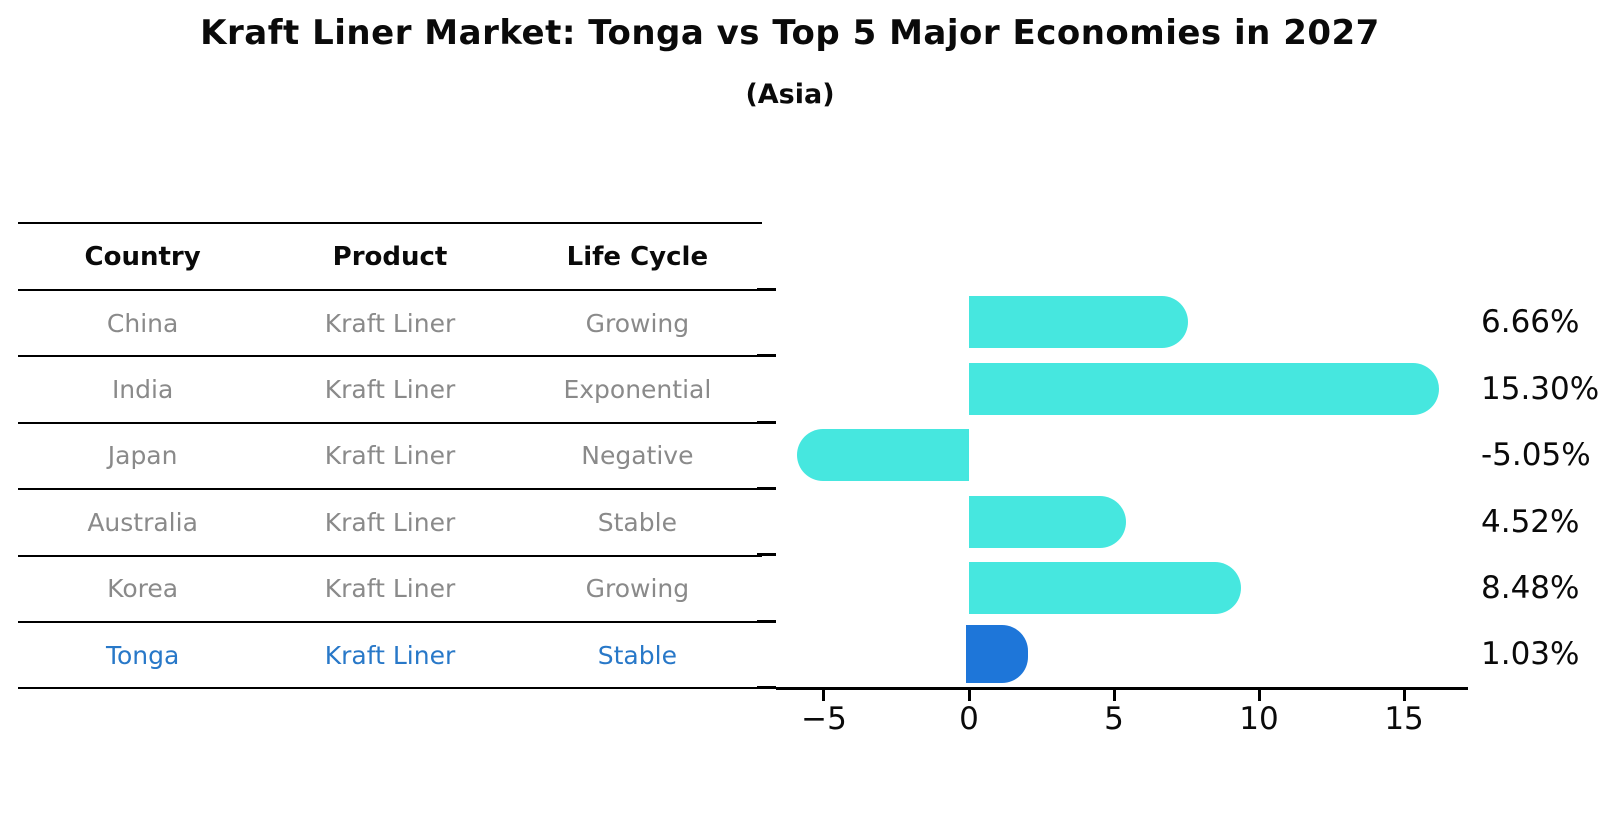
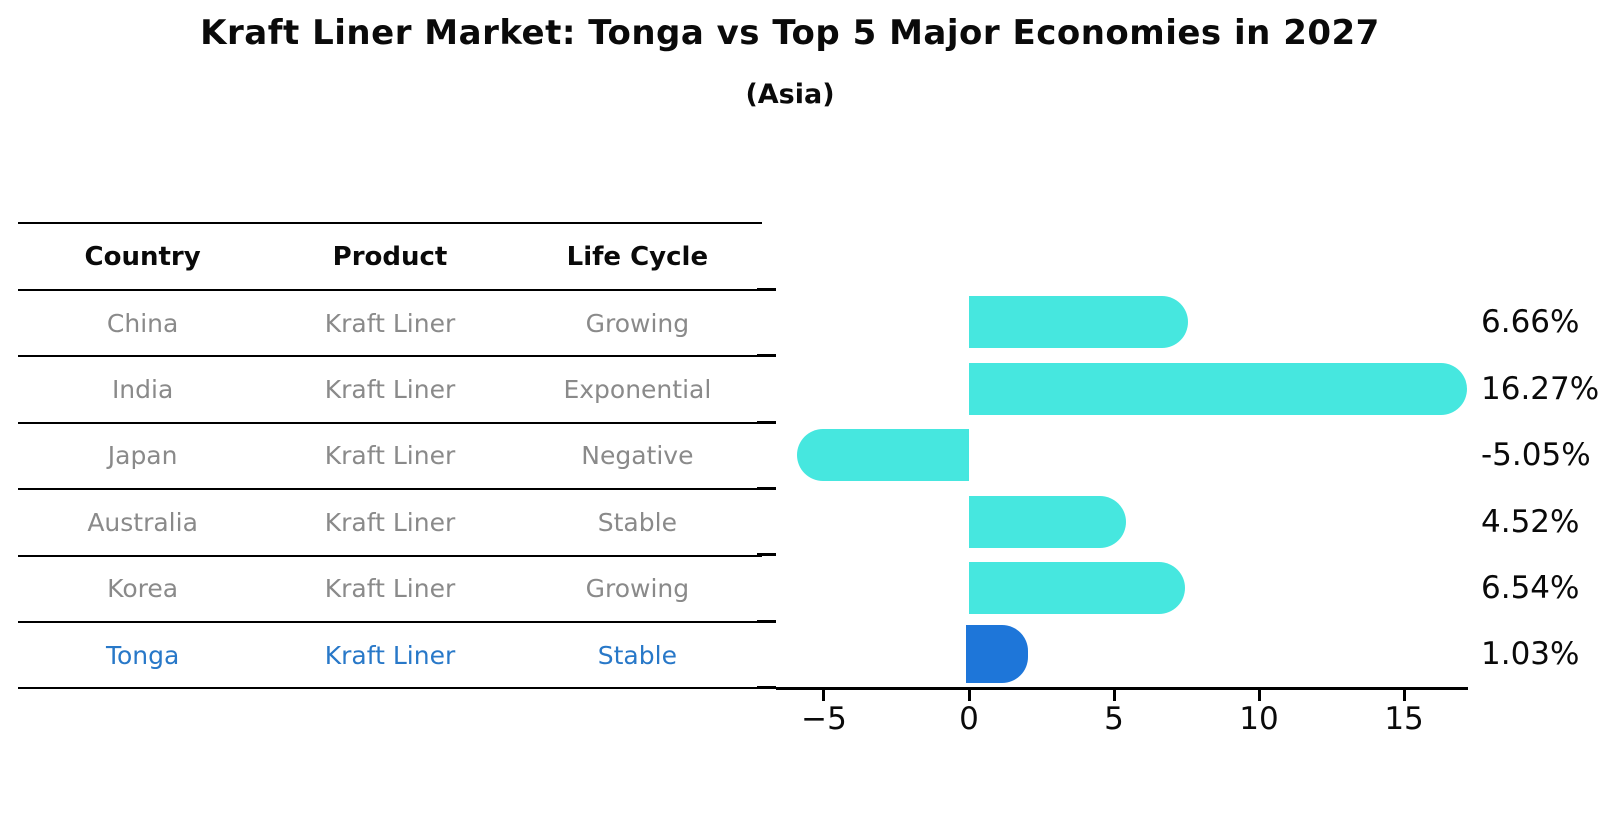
India: 15.30% -> 16.27%
Korea: 8.48% -> 6.54%
